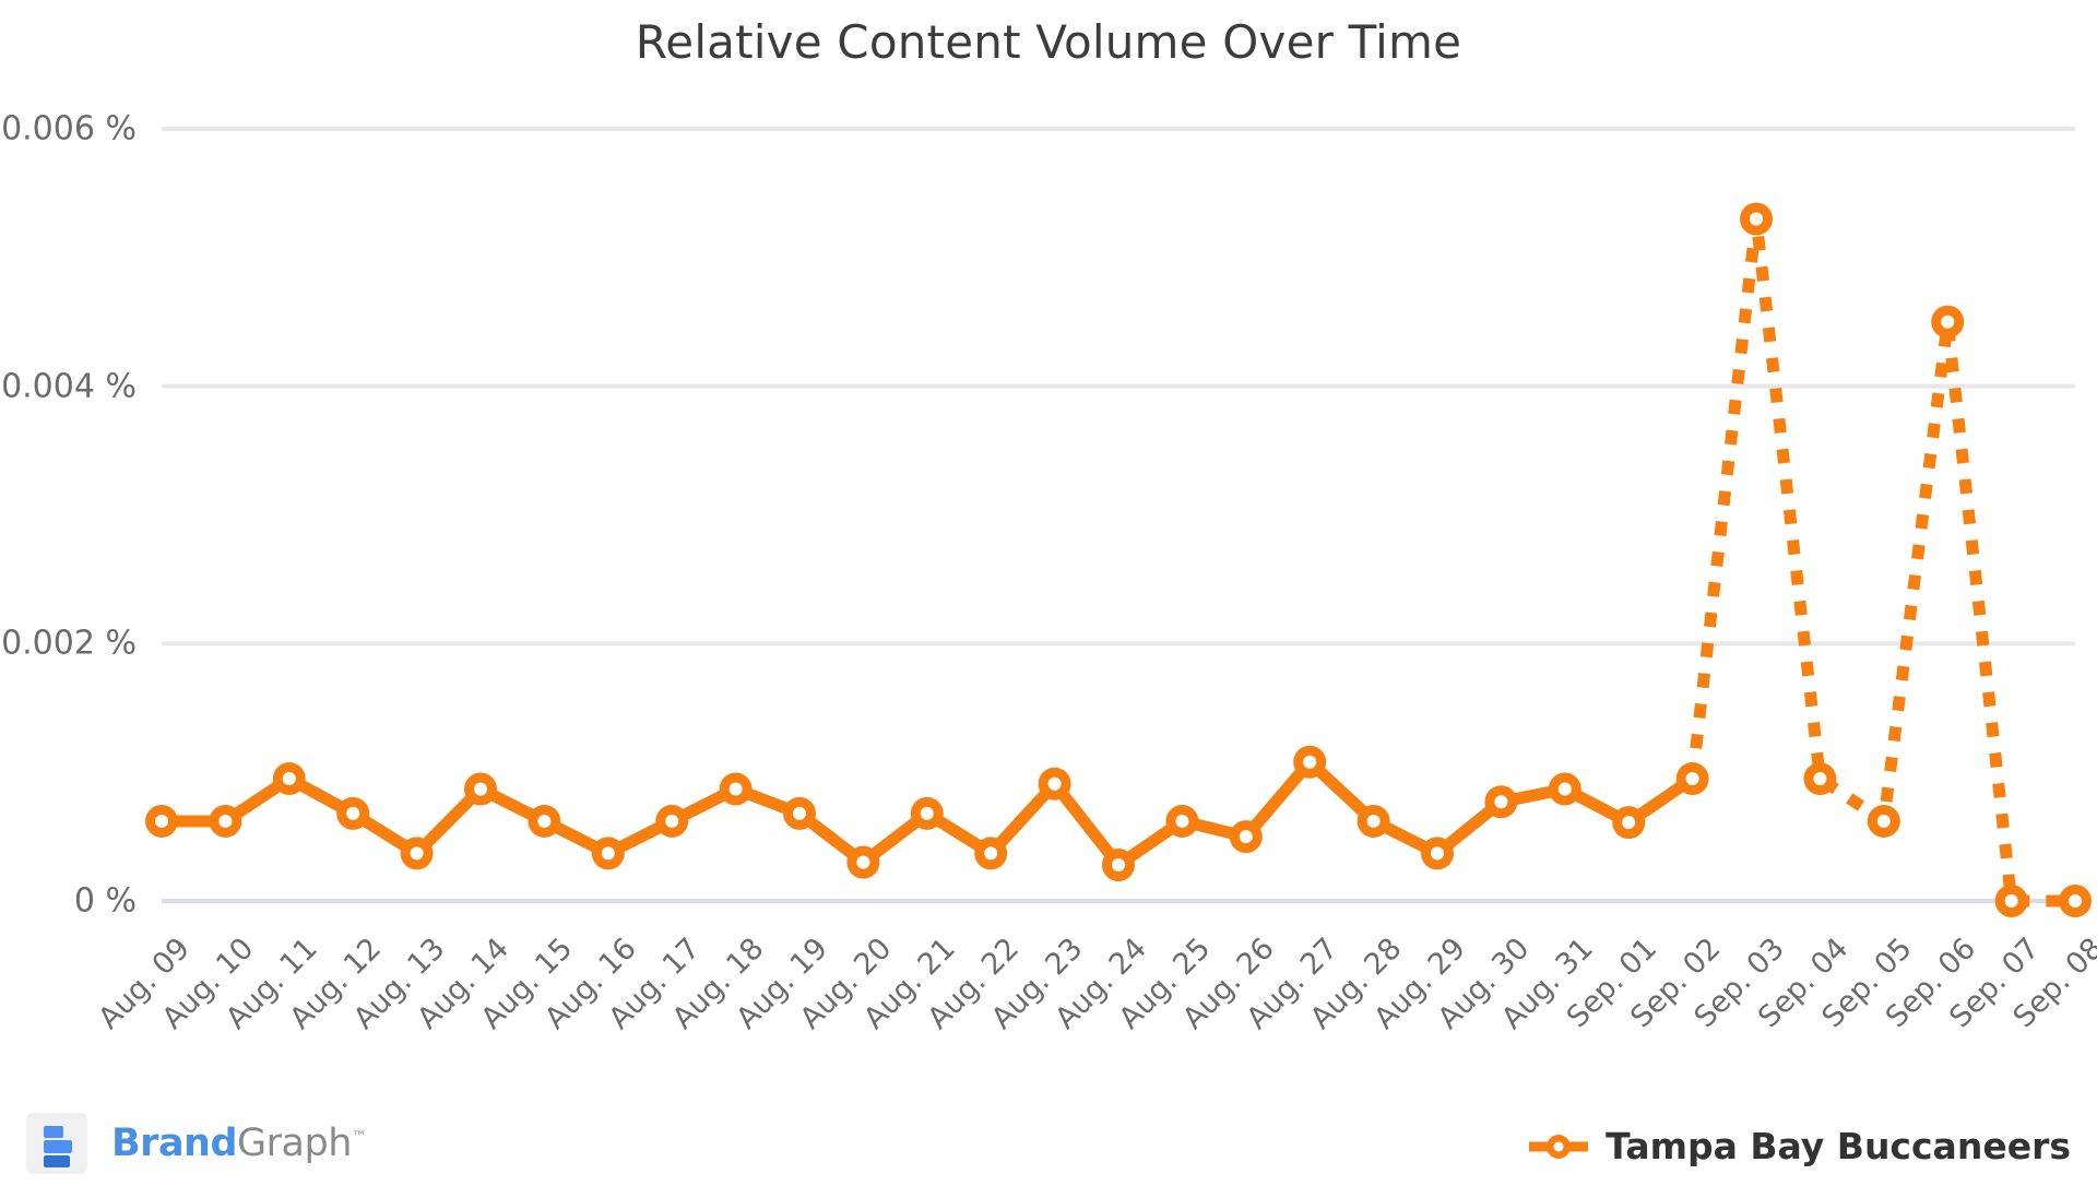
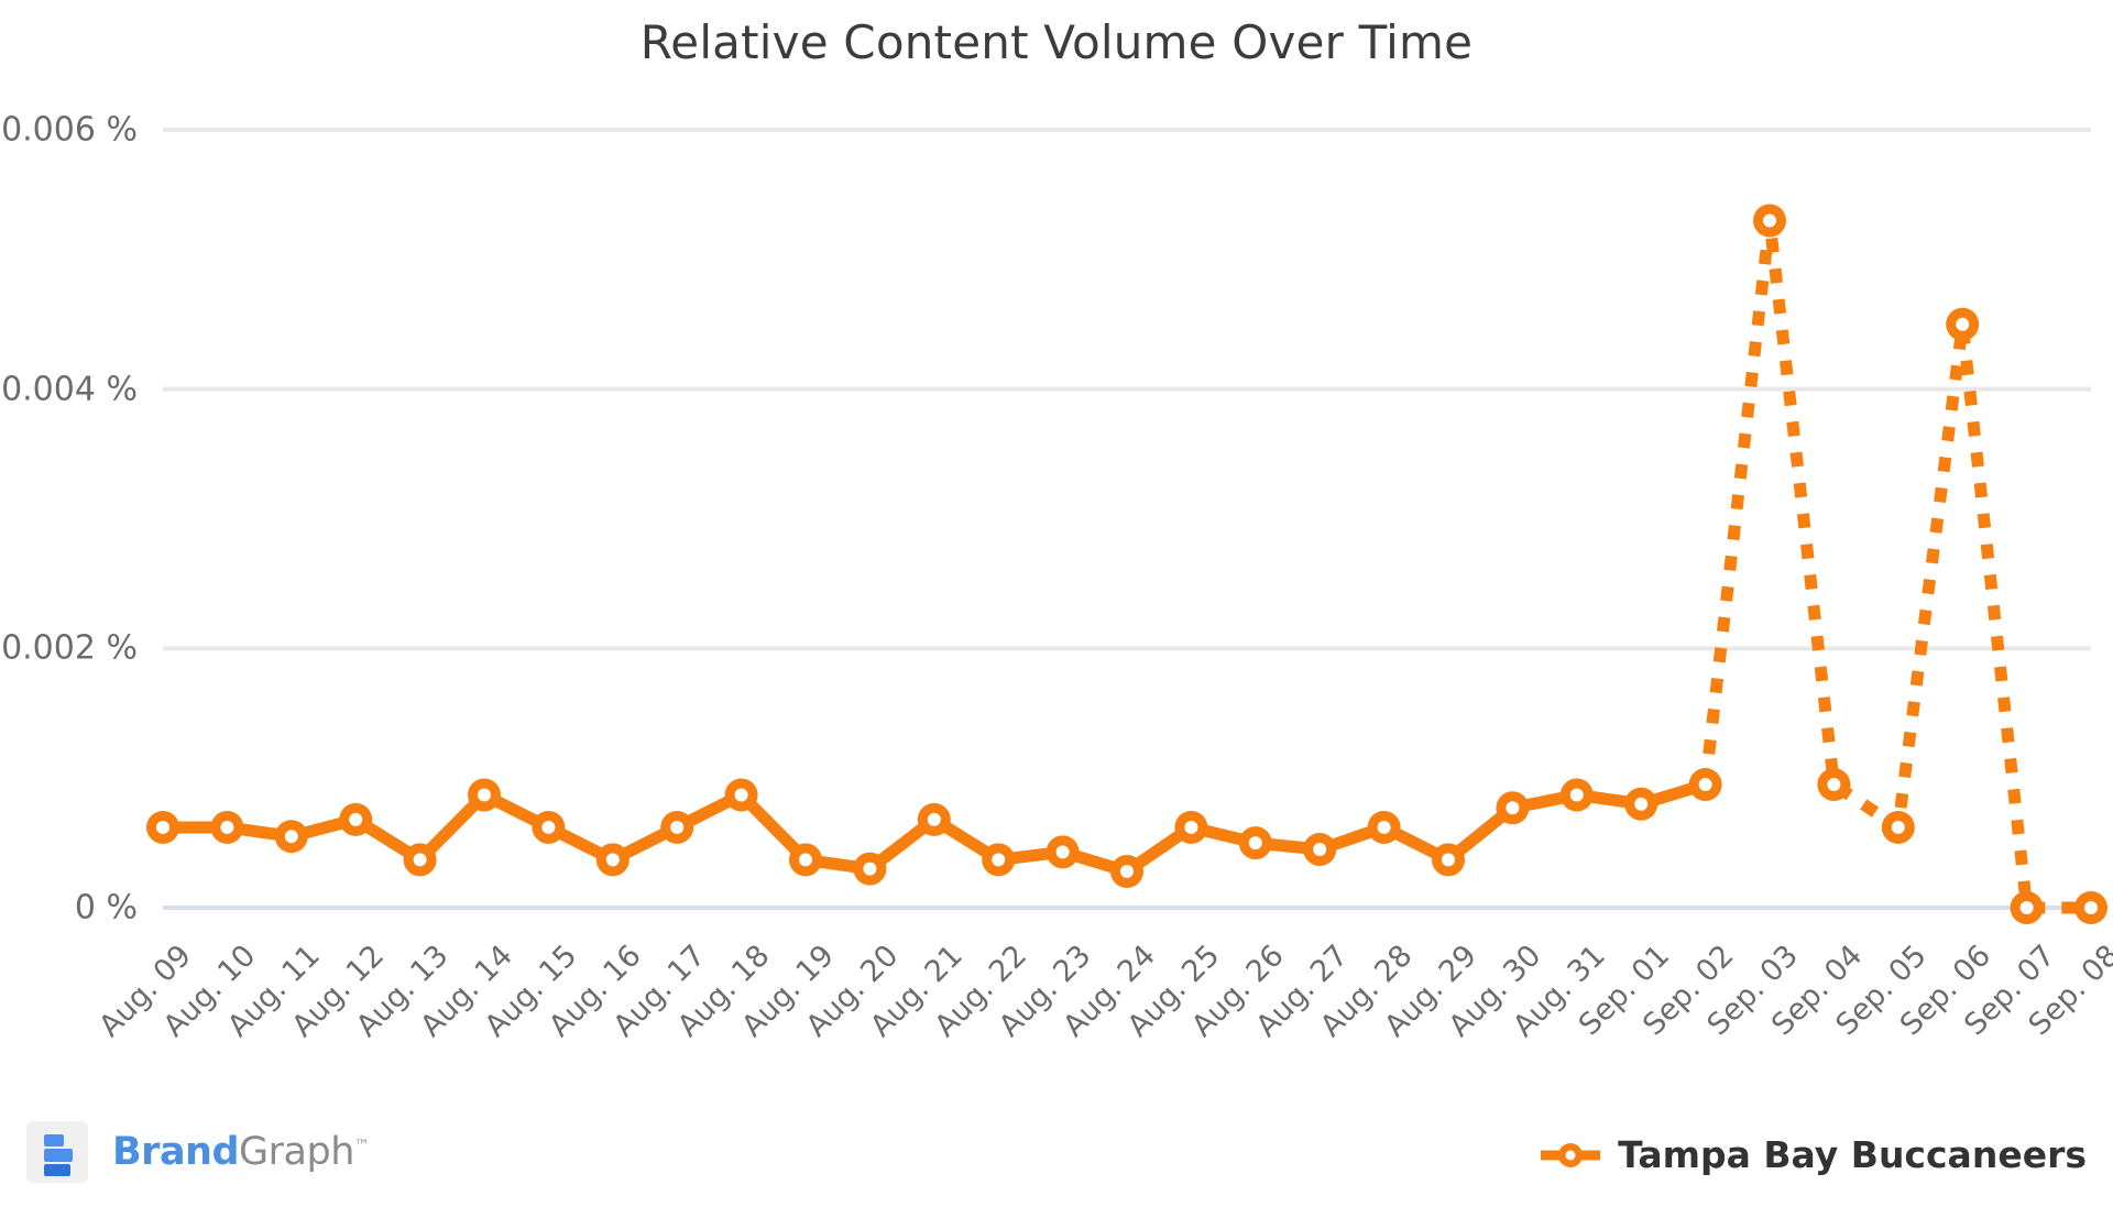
Aug. 11: 0.00095% -> 0.00055%
Aug. 19: 0.00068% -> 0.00037%
Aug. 23: 0.00091% -> 0.00043%
Aug. 27: 0.00108% -> 0.00045%
Sep. 01: 0.00061% -> 0.00080%
